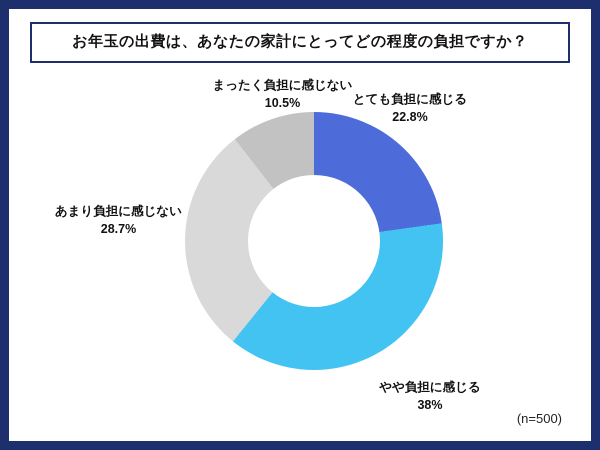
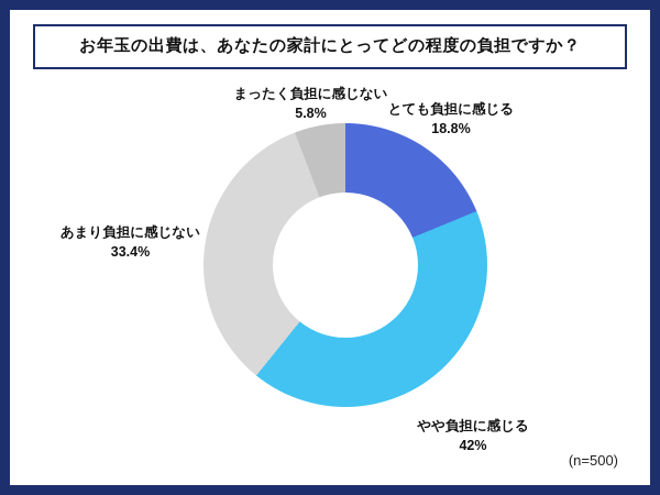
とても負担に感じる: 22.8% -> 18.8%
やや負担に感じる: 38% -> 42%
あまり負担に感じない: 28.7% -> 33.4%
まったく負担に感じない: 10.5% -> 5.8%
